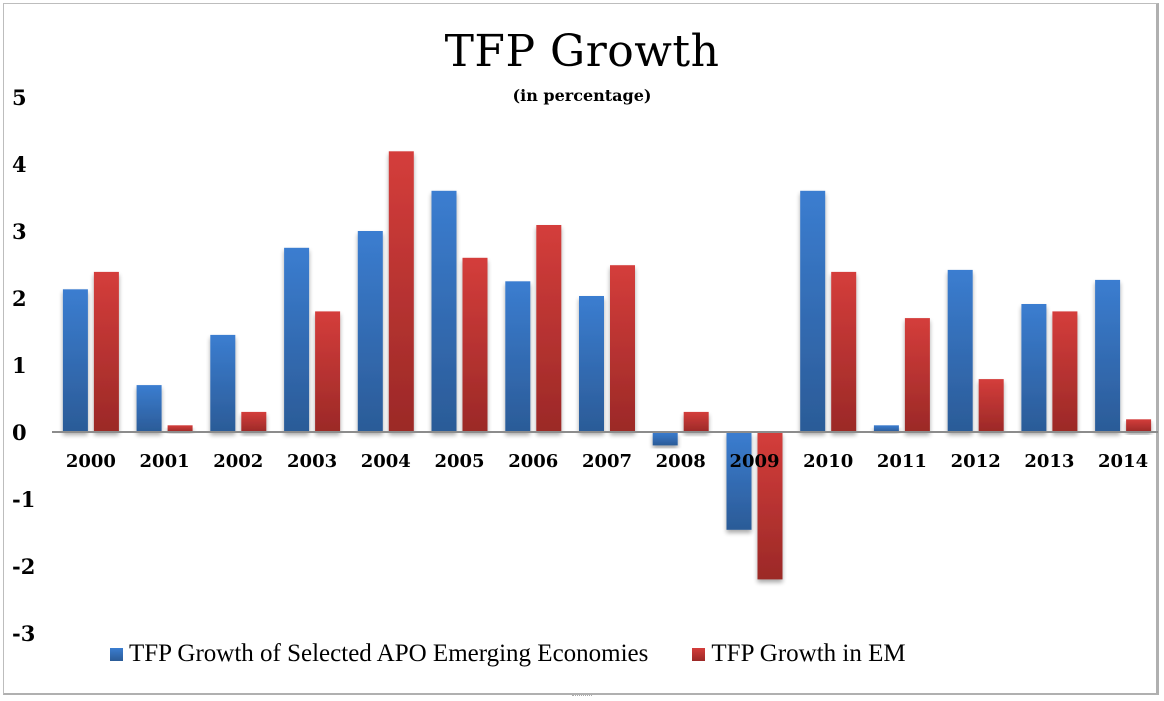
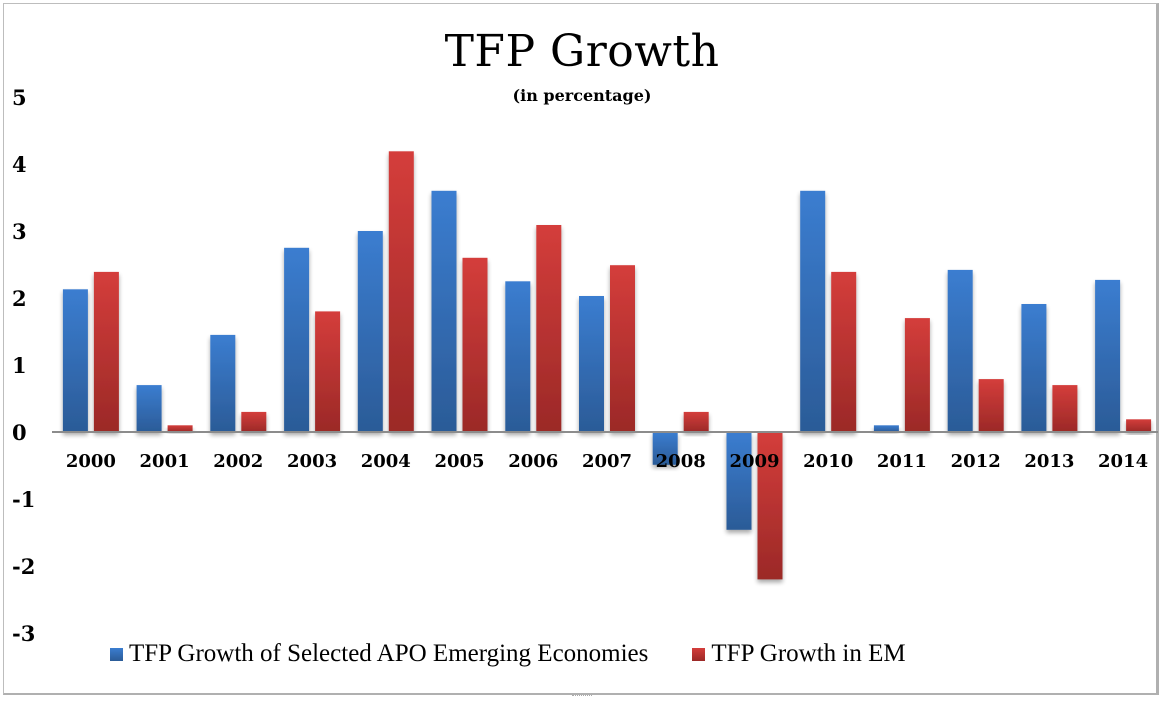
TFP Growth of Selected APO Emerging Economies/2008: -0.2 -> -0.5
TFP Growth in EM/2013: 1.8 -> 0.7
